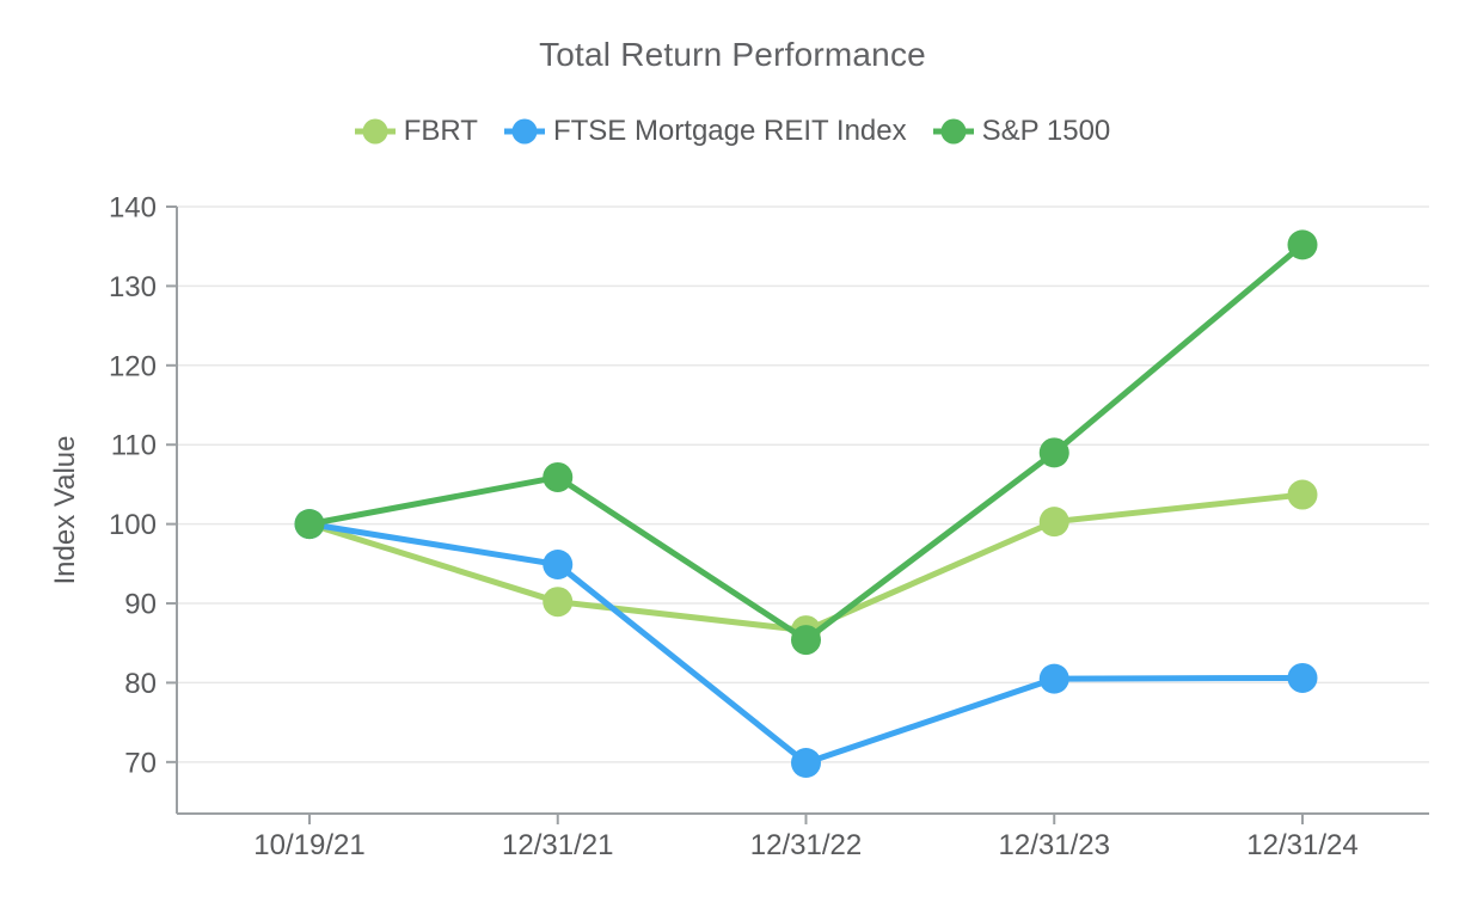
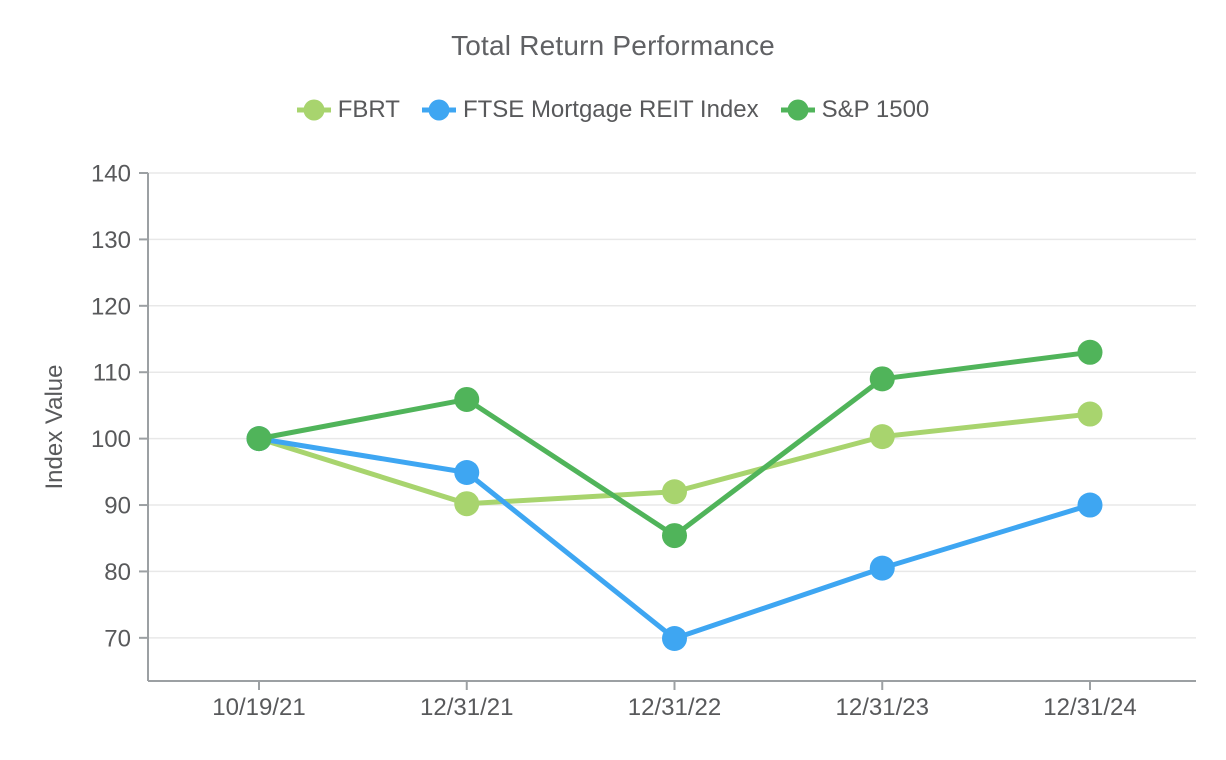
FBRT/12/31/22: 87 -> 92
FTSE Mortgage REIT Index/12/31/24: 81 -> 90
S&P 1500/12/31/24: 135 -> 113
